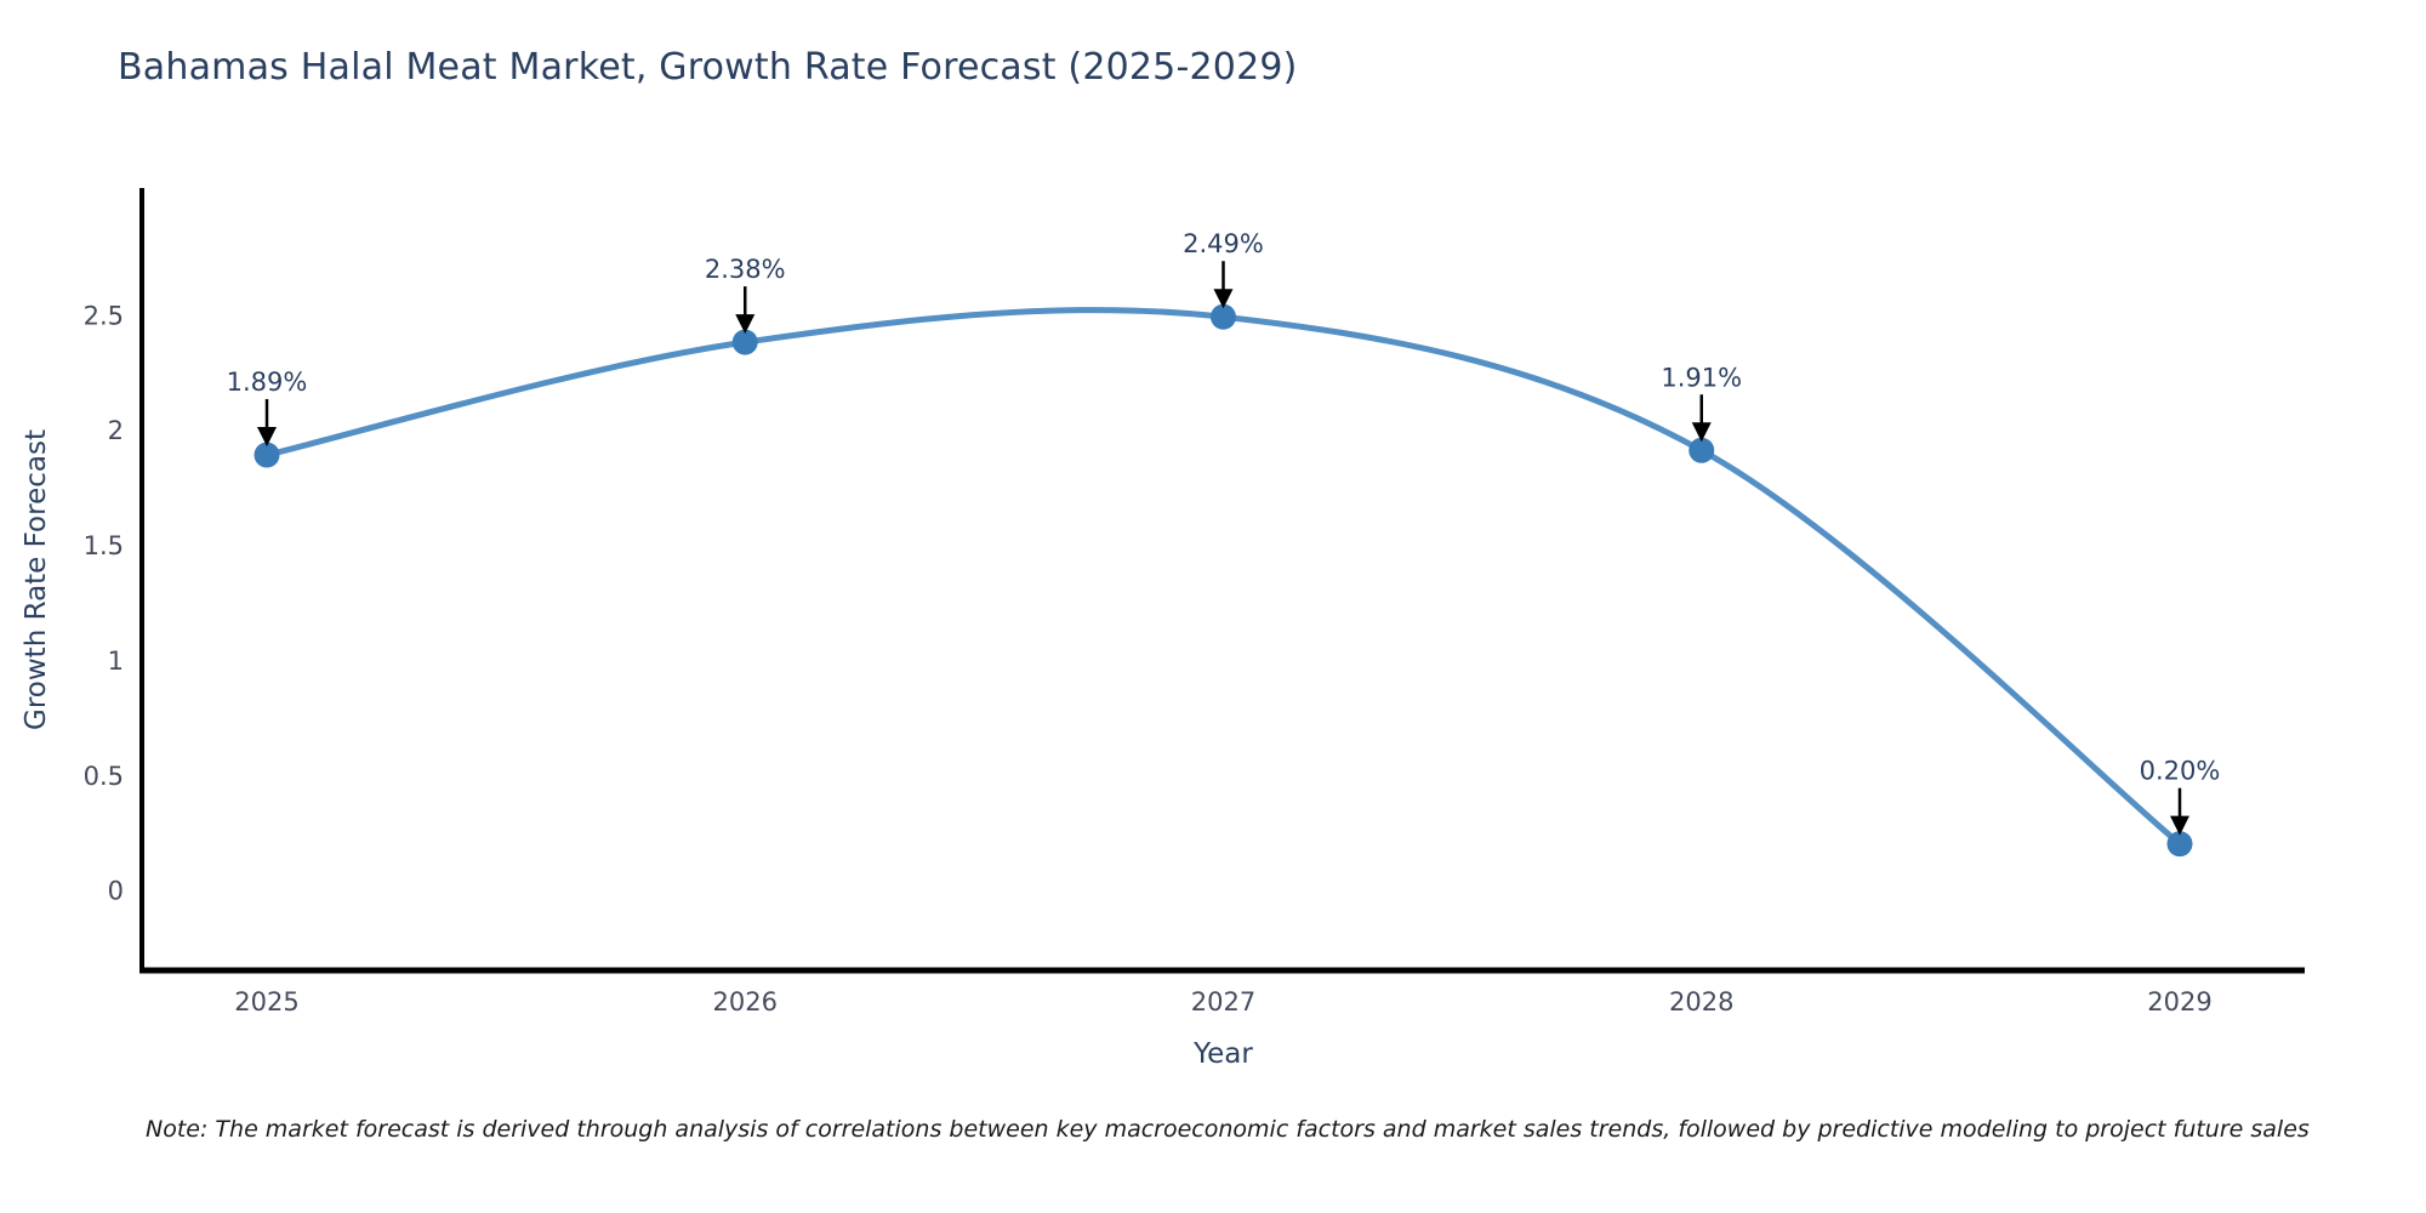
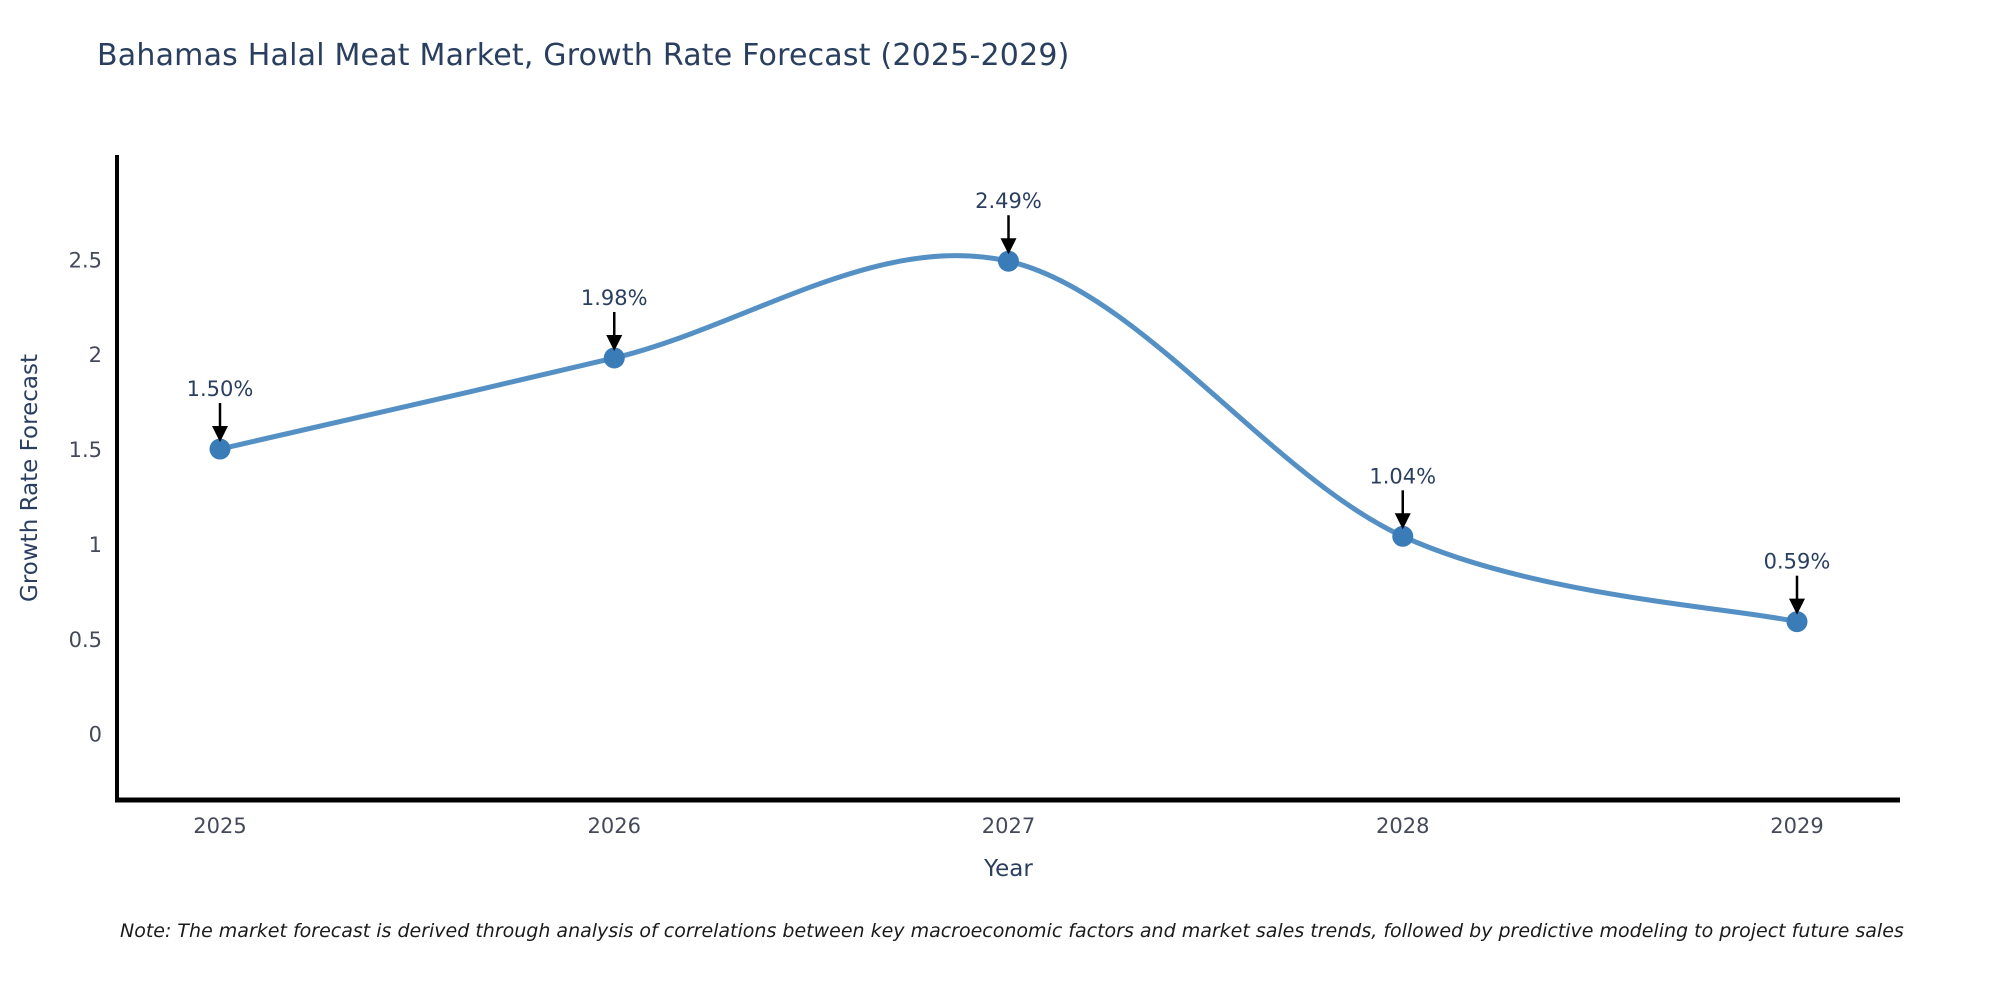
2025: 1.89% -> 1.50%
2026: 2.38% -> 1.98%
2028: 1.91% -> 1.04%
2029: 0.20% -> 0.59%
